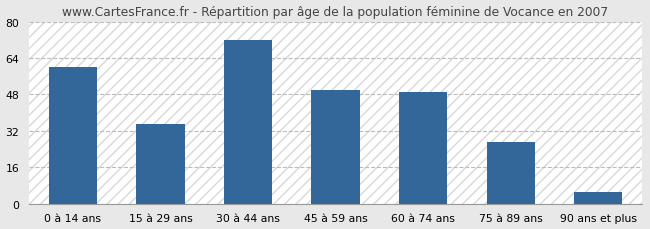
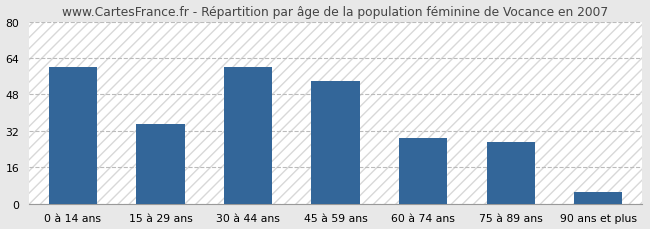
30 à 44 ans: 72 -> 60
45 à 59 ans: 50 -> 54
60 à 74 ans: 49 -> 29
